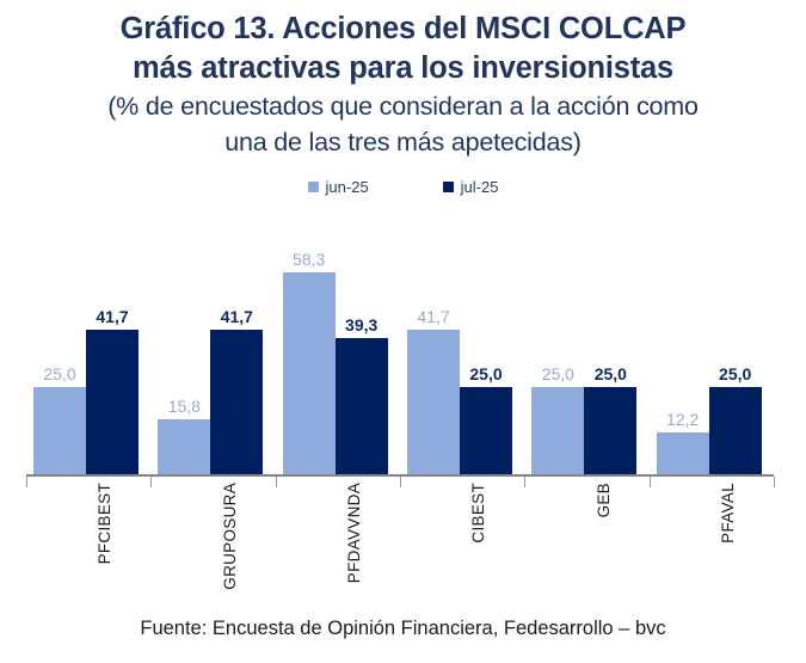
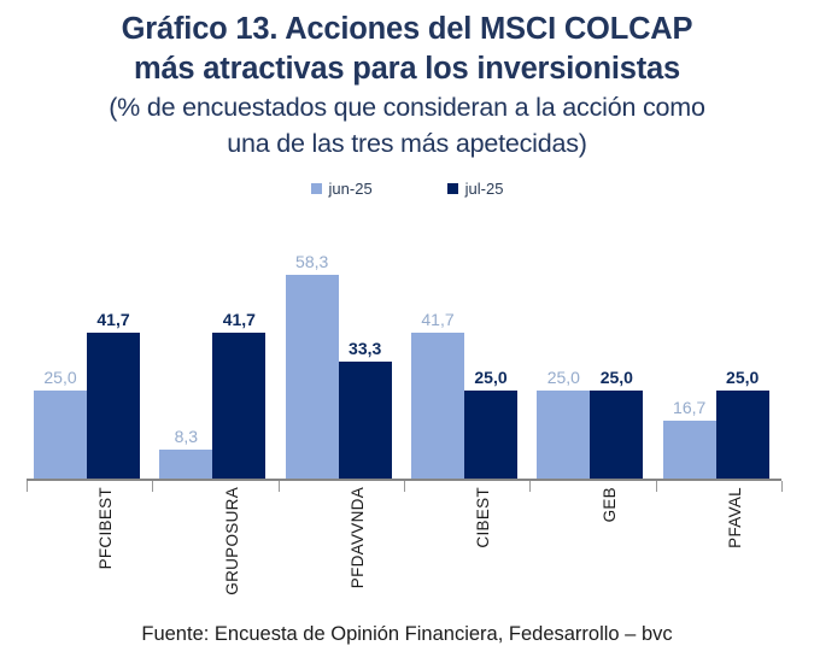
jun-25/GRUPOSURA: 15,8 -> 8,3
jul-25/PFDAVVNDA: 39,3 -> 33,3
jun-25/PFAVAL: 12,2 -> 16,7
